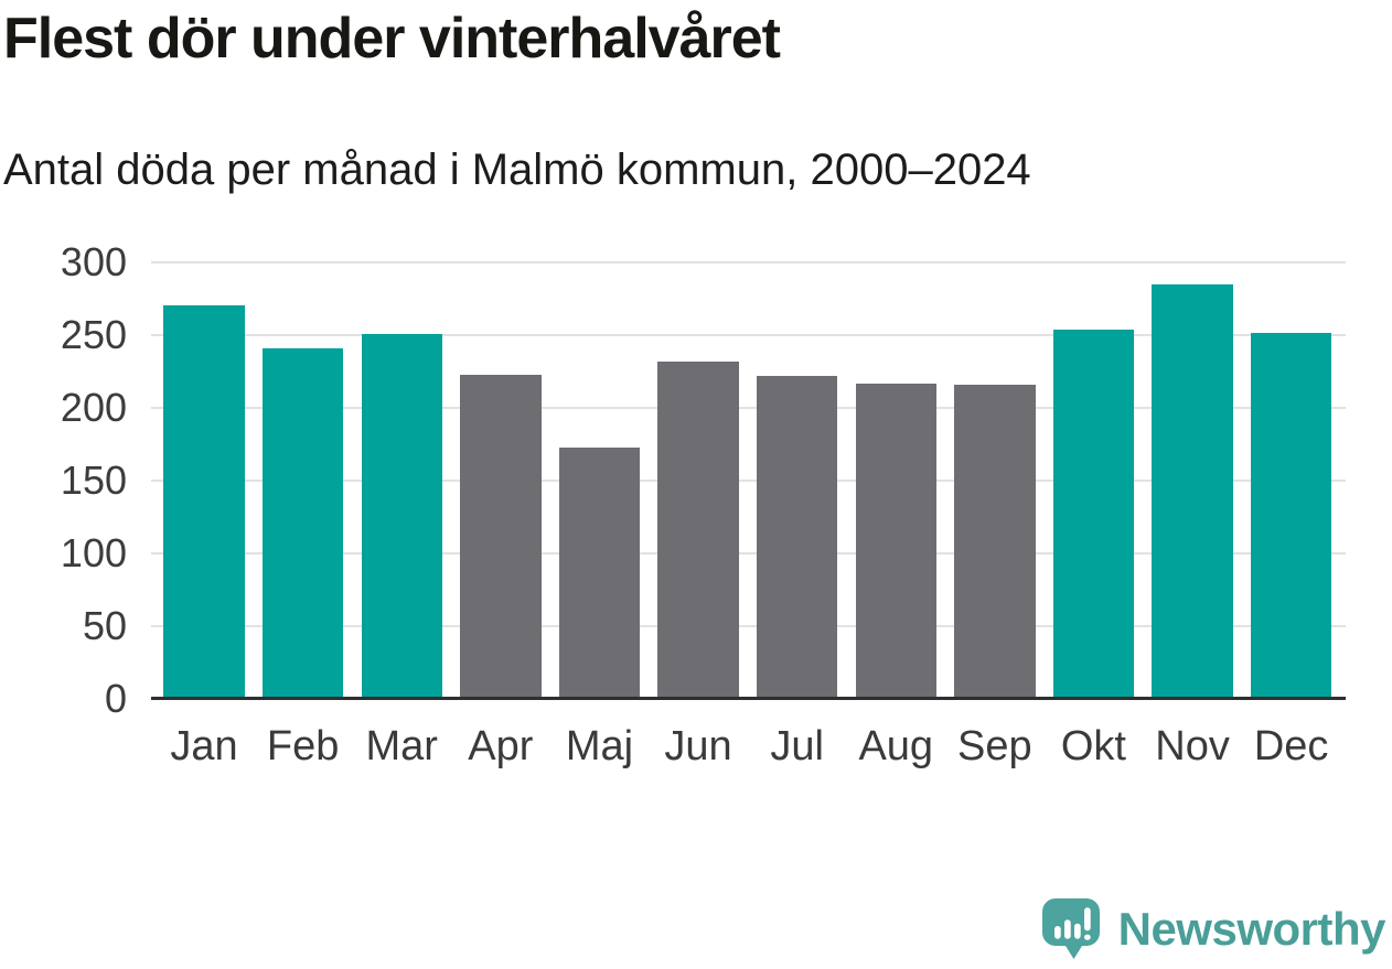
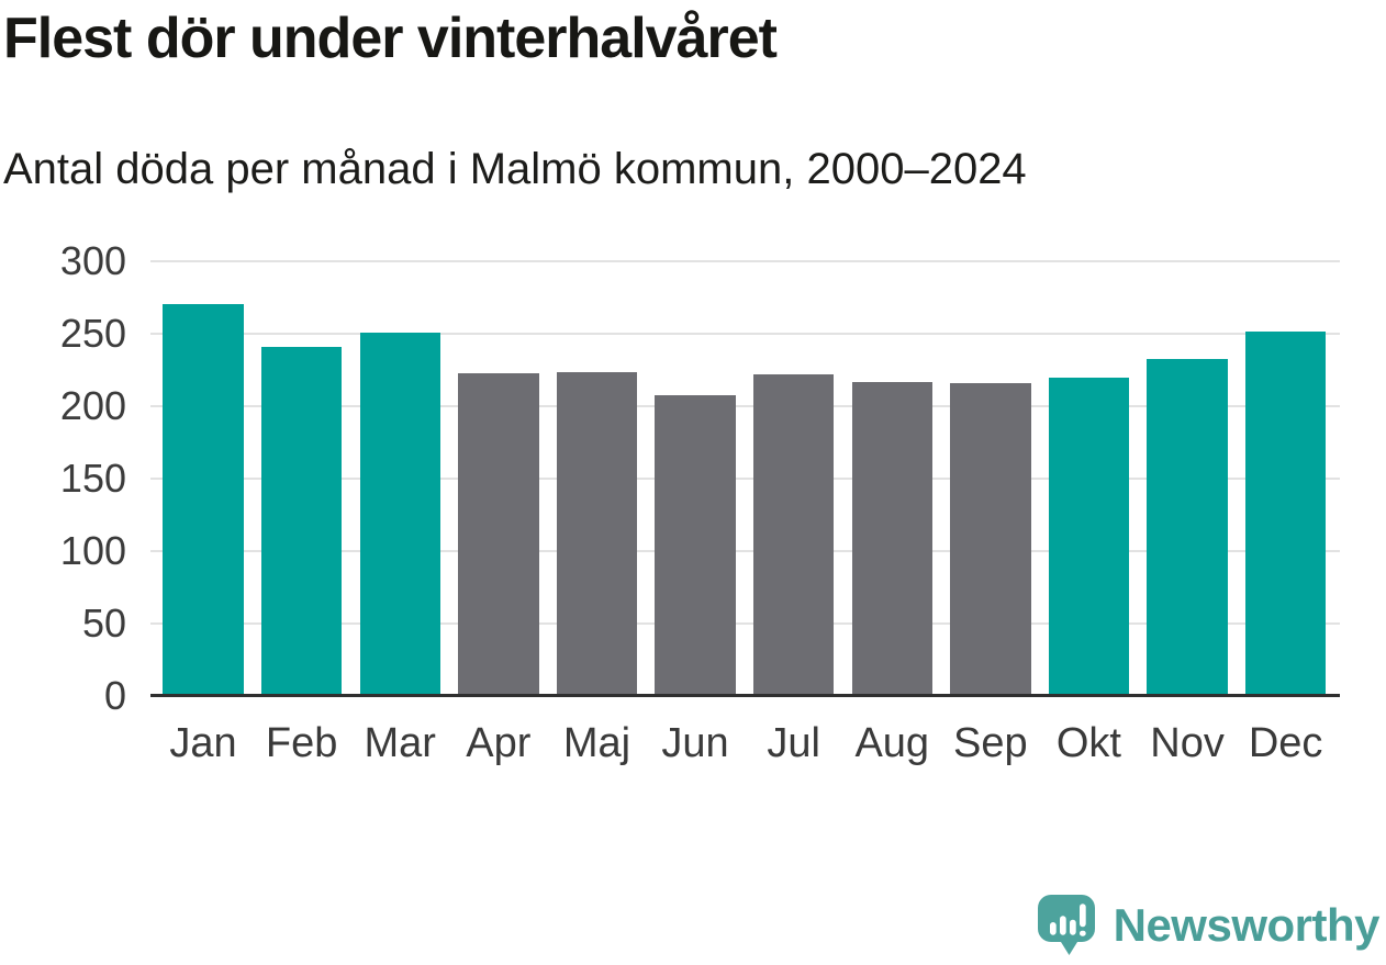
Maj: 172 -> 223
Jun: 231 -> 207
Okt: 253 -> 219
Nov: 284 -> 232
